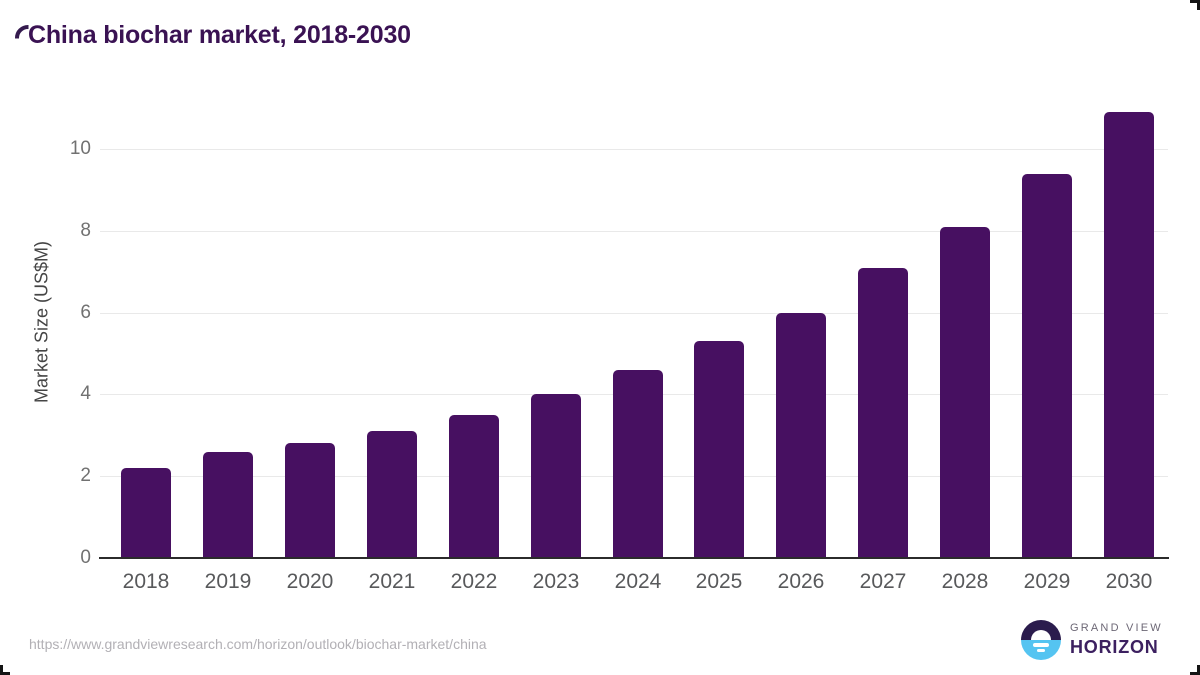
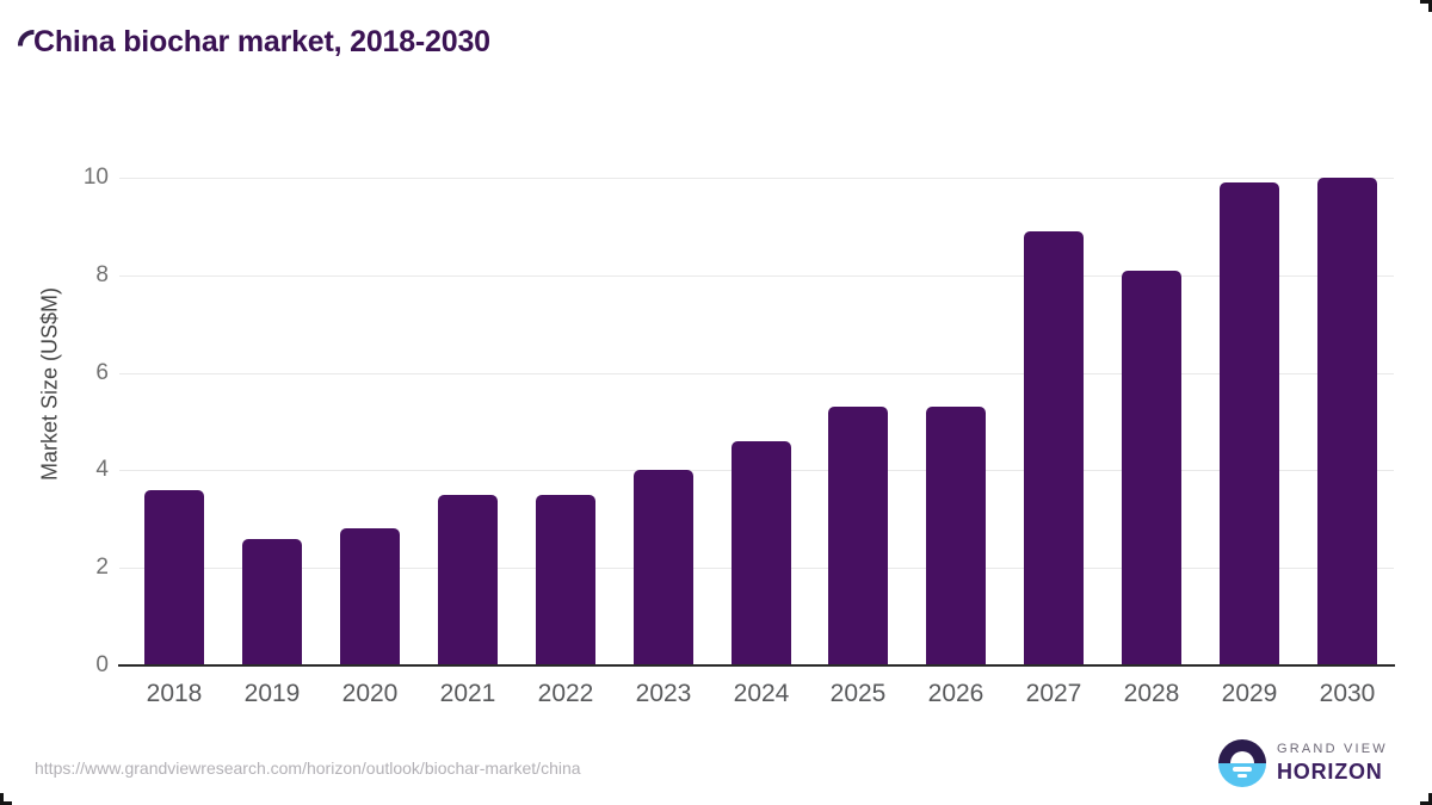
2018: 2.2 -> 3.6
2021: 3.1 -> 3.5
2026: 6.0 -> 5.3
2027: 7.1 -> 8.9
2029: 9.4 -> 9.9
2030: 10.9 -> 10.0
